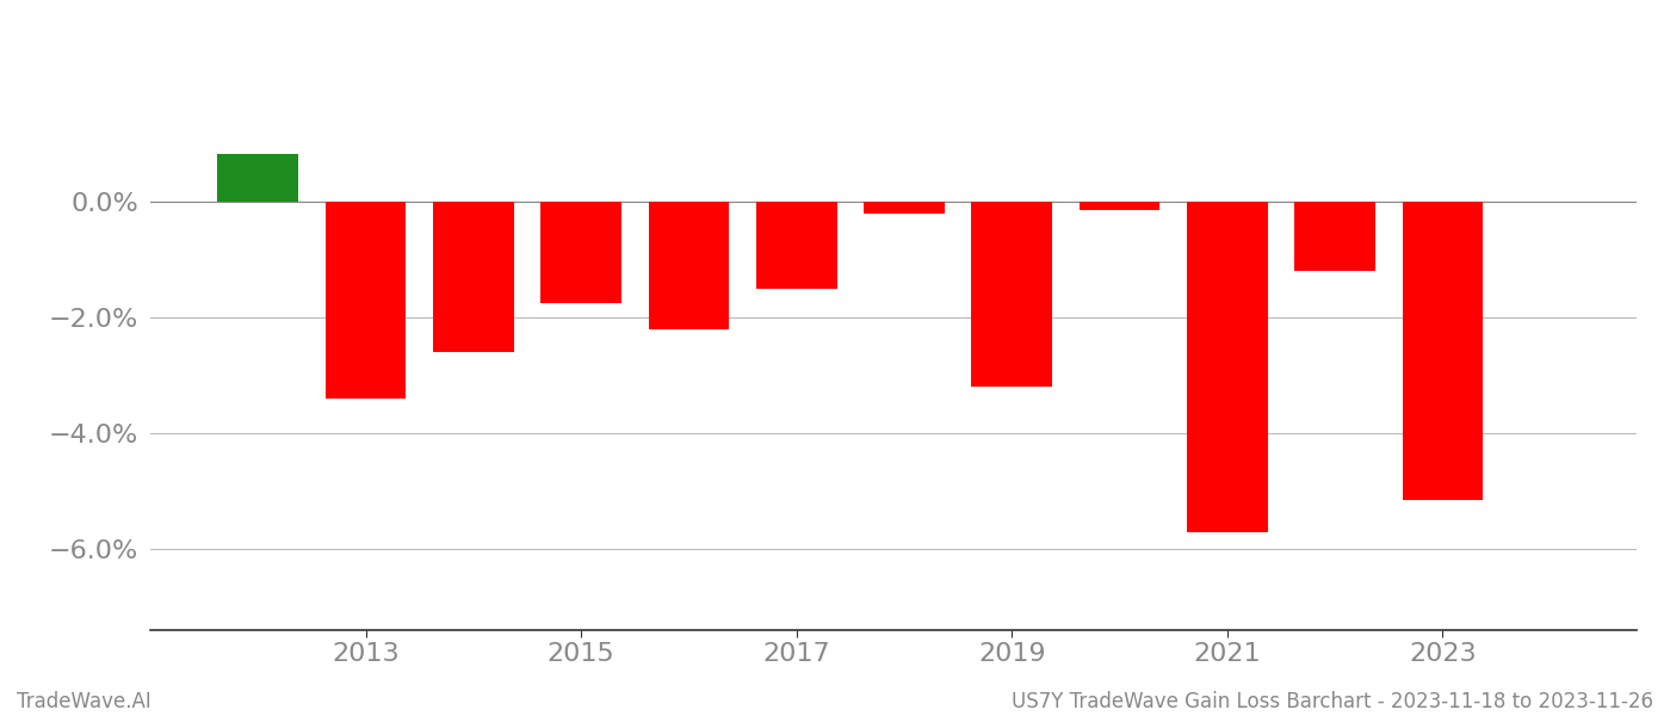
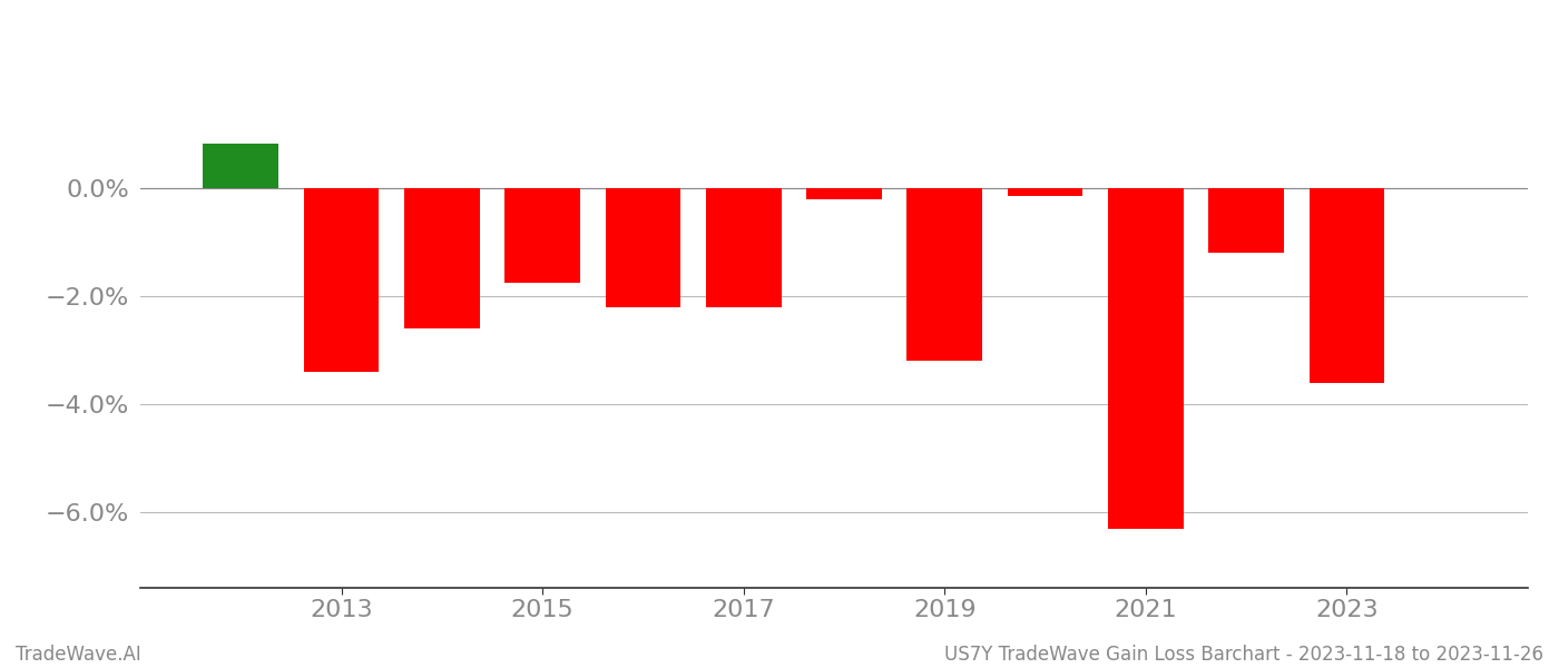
2017: -1.50% -> -2.20%
2021: -5.70% -> -6.30%
2023: -5.15% -> -3.60%
